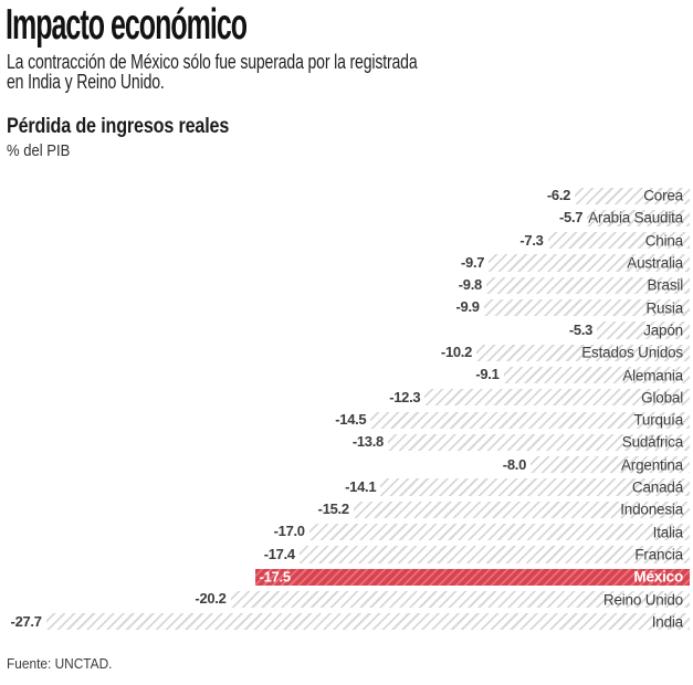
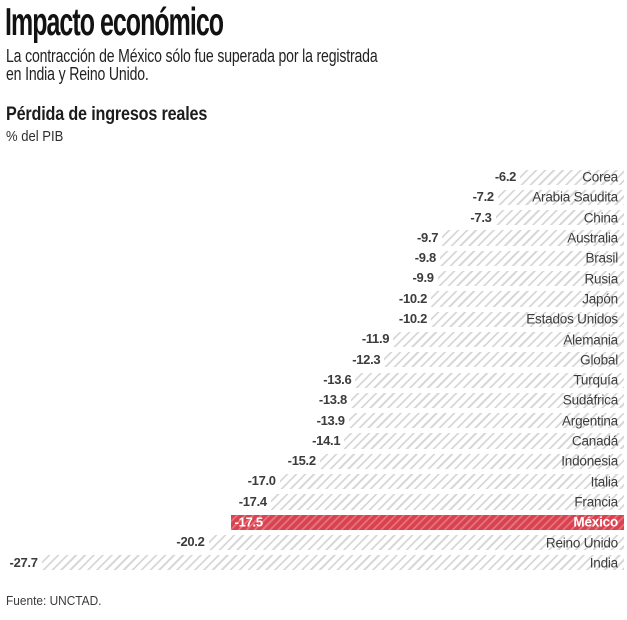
Arabia Saudita: -5.7 -> -7.2
Japón: -5.3 -> -10.2
Alemania: -9.1 -> -11.9
Turquía: -14.5 -> -13.6
Argentina: -8.0 -> -13.9
